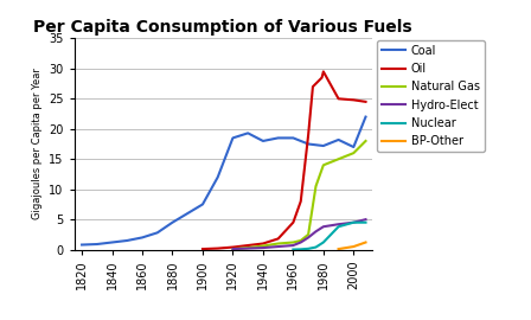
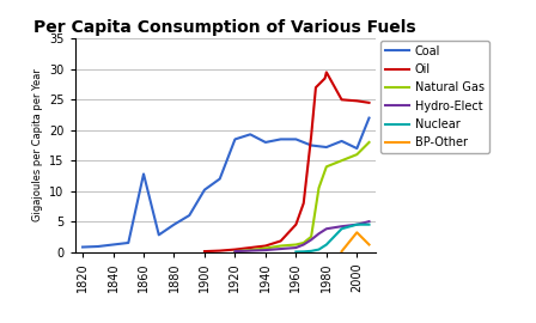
Coal/1860: 2.0 -> 12.8
Coal/1900: 7.5 -> 10.2
BP-Other/2000: 0.5 -> 3.2
